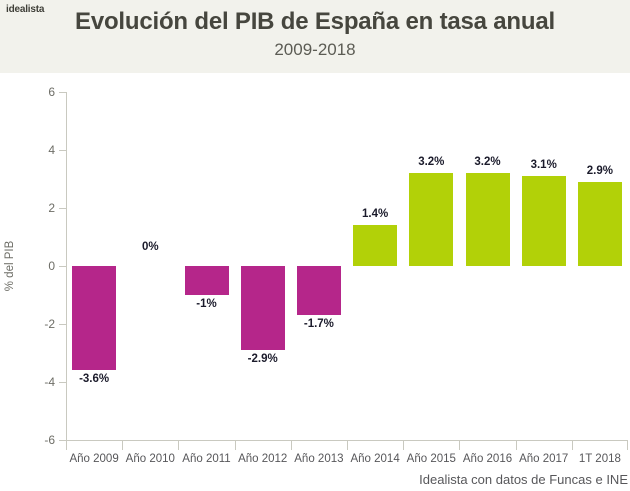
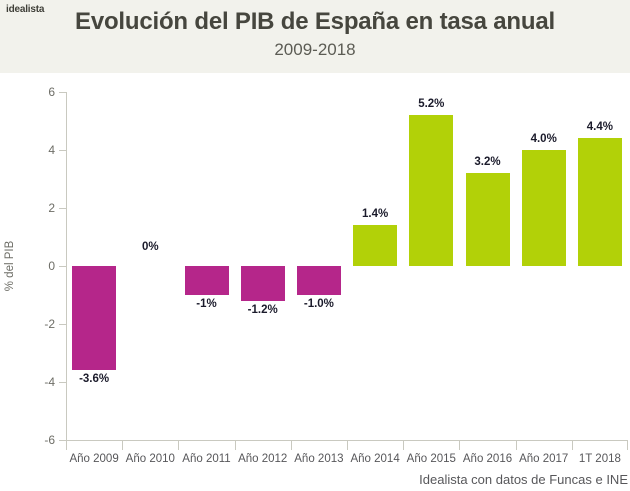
Año 2012: -2.9% -> -1.2%
Año 2013: -1.7% -> -1.0%
Año 2015: 3.2% -> 5.2%
Año 2017: 3.1% -> 4.0%
1T 2018: 2.9% -> 4.4%
